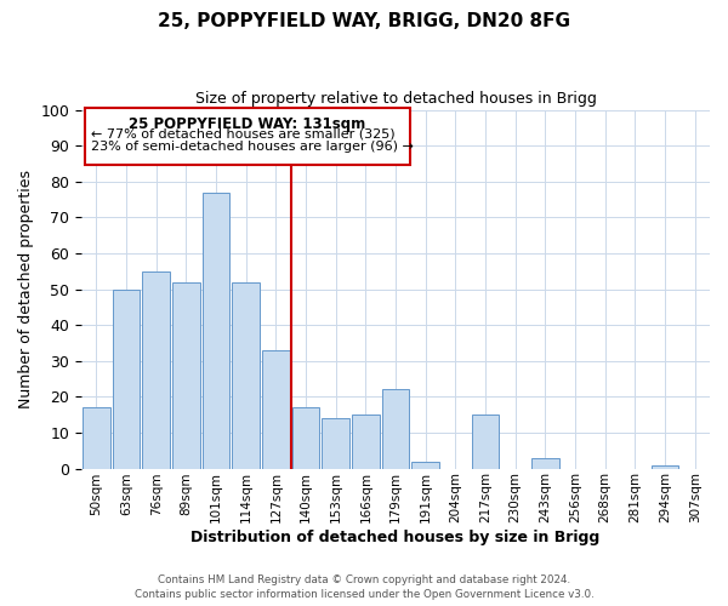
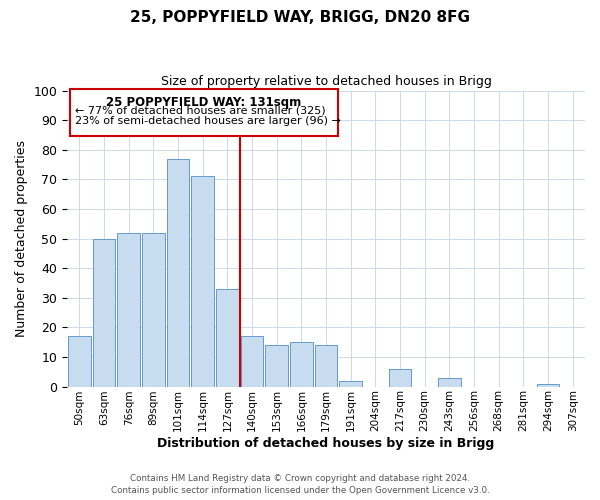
76sqm: 55 -> 52
114sqm: 52 -> 71
179sqm: 22 -> 14
217sqm: 15 -> 6
